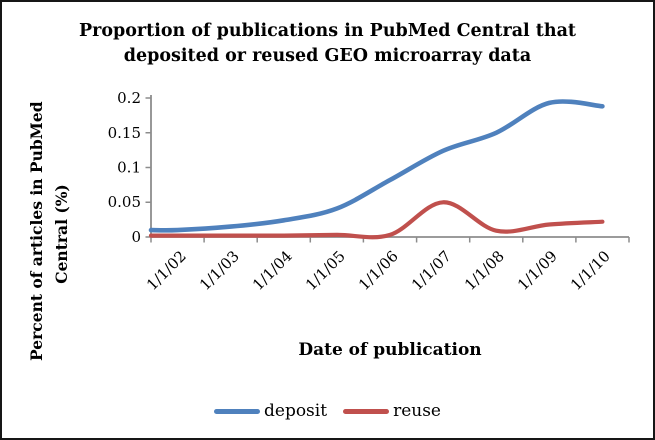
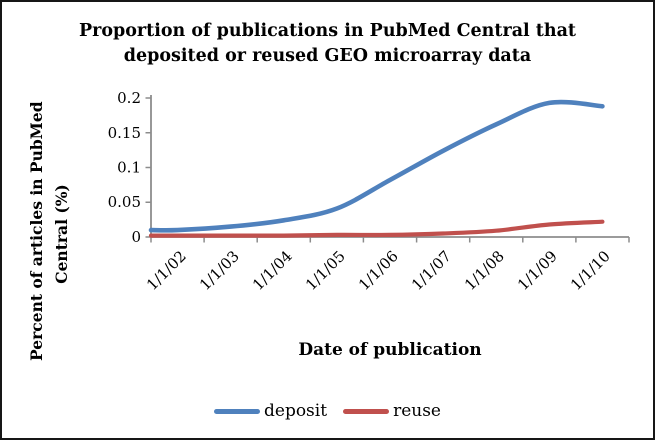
reuse/1/1/07: 0.05 -> 0.01
deposit/1/1/08: 0.15 -> 0.16
